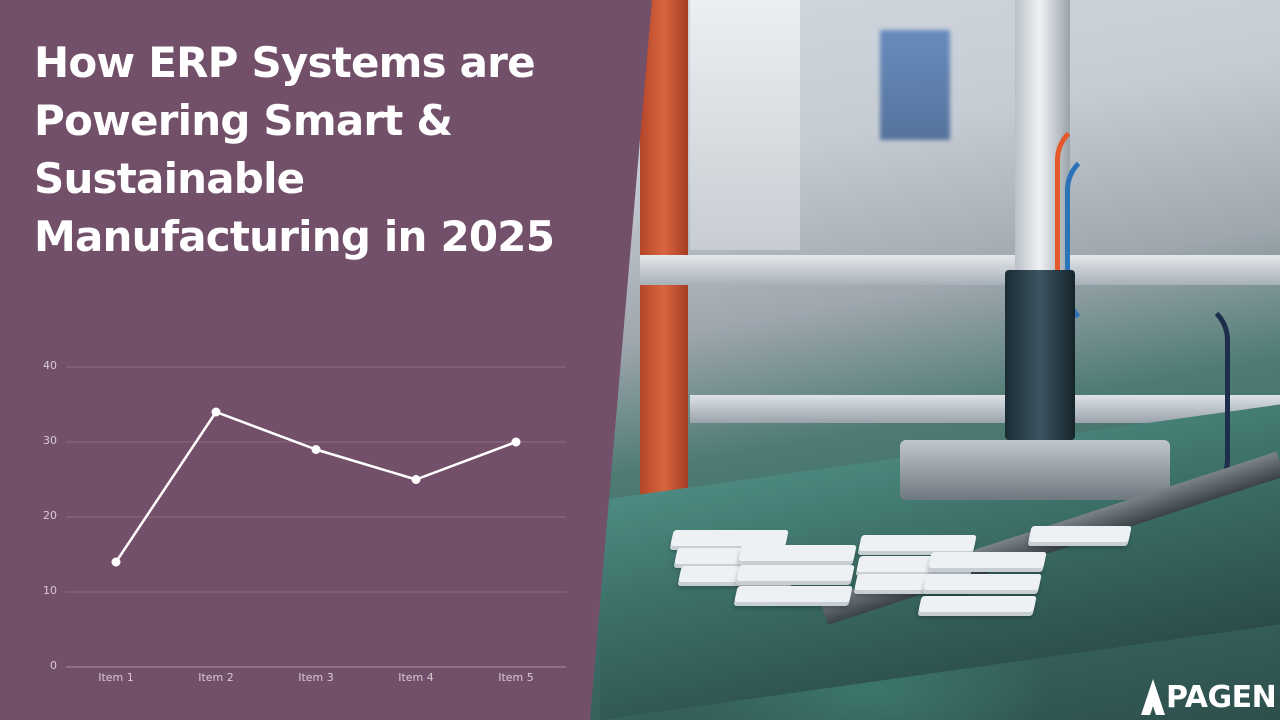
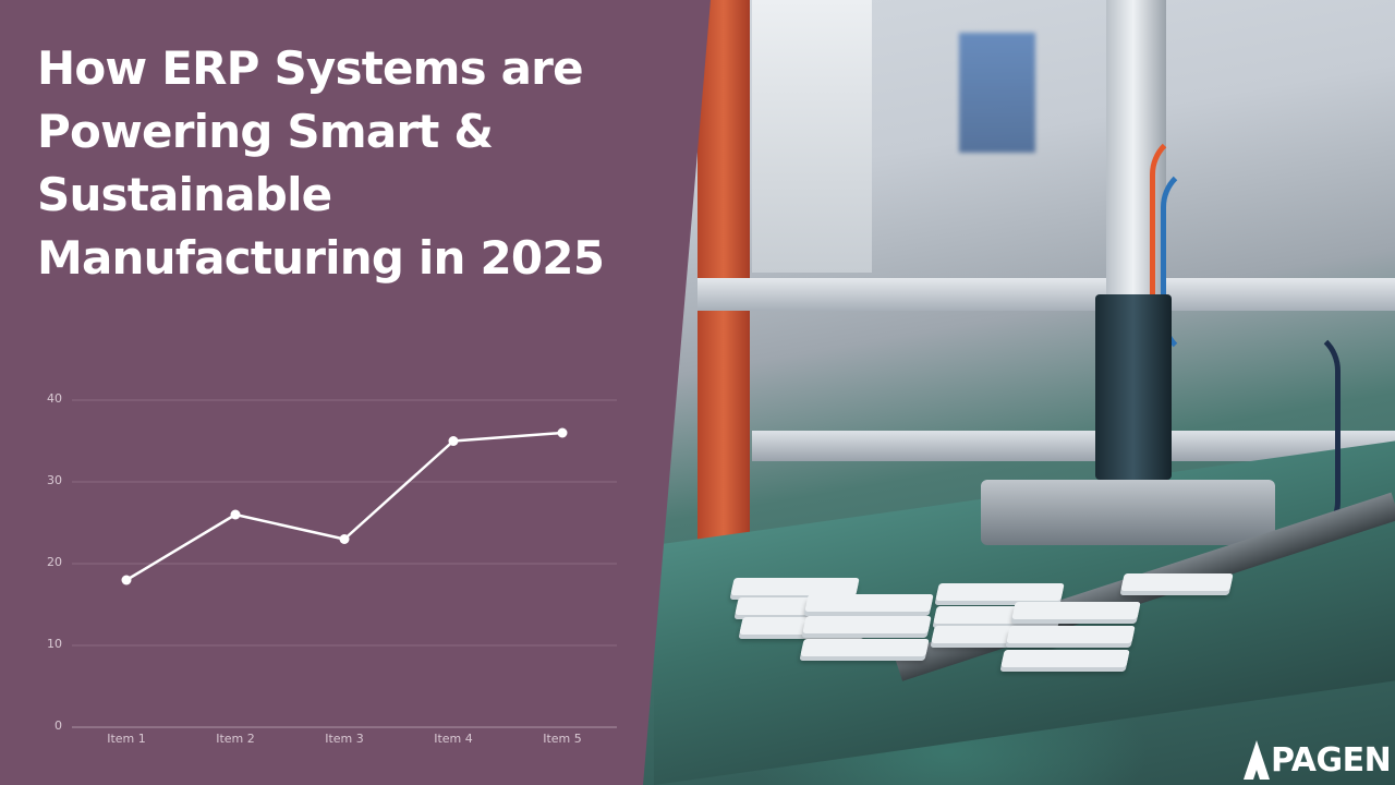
Item 1: 14 -> 18
Item 2: 34 -> 26
Item 3: 29 -> 23
Item 4: 25 -> 35
Item 5: 30 -> 36
